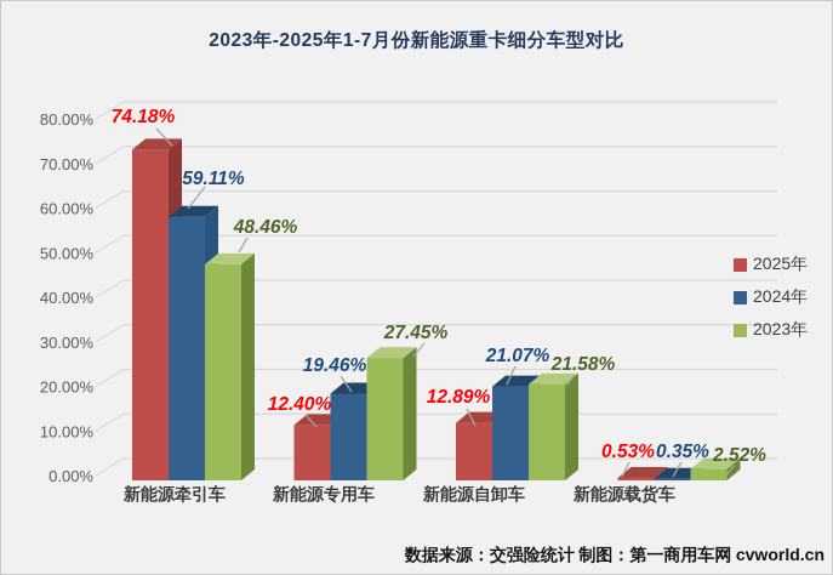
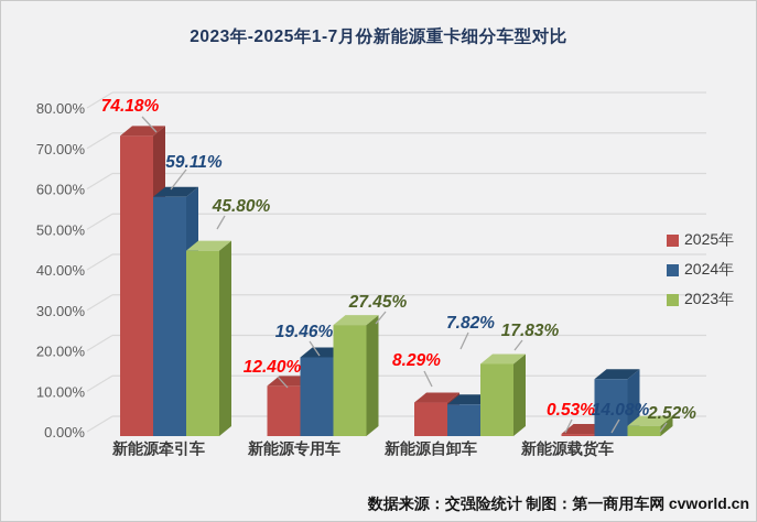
2023年/新能源牵引车: 48.46% -> 45.80%
2025年/新能源自卸车: 12.89% -> 8.29%
2024年/新能源自卸车: 21.07% -> 7.82%
2023年/新能源自卸车: 21.58% -> 17.83%
2024年/新能源载货车: 0.35% -> 14.08%
